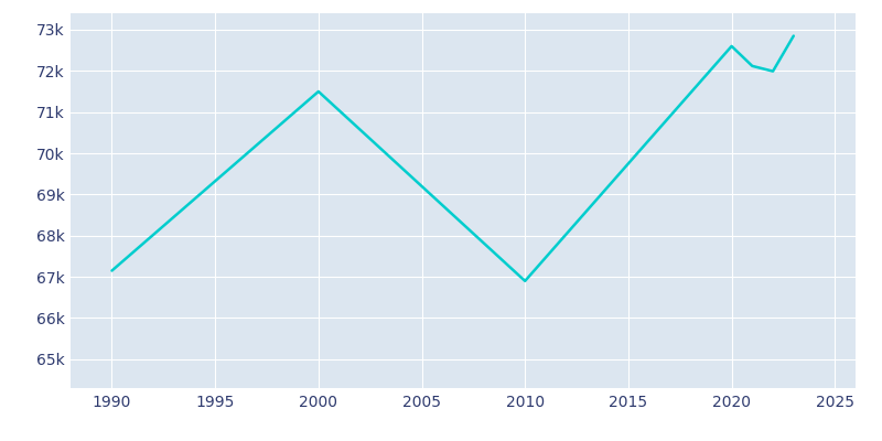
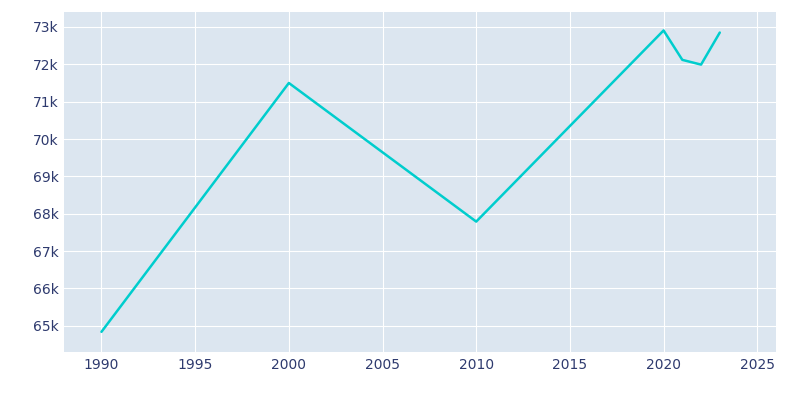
1990: 67.15k -> 64.84k
2010: 66.90k -> 67.79k
2020: 72.60k -> 72.91k
